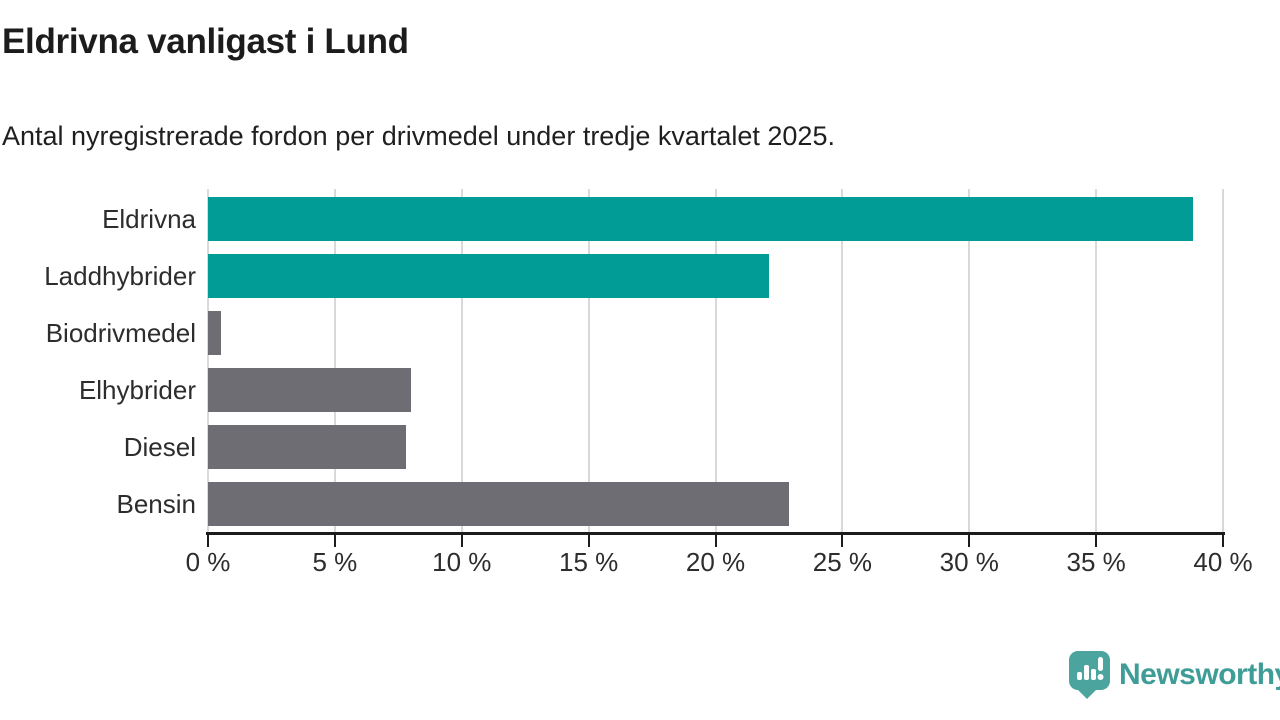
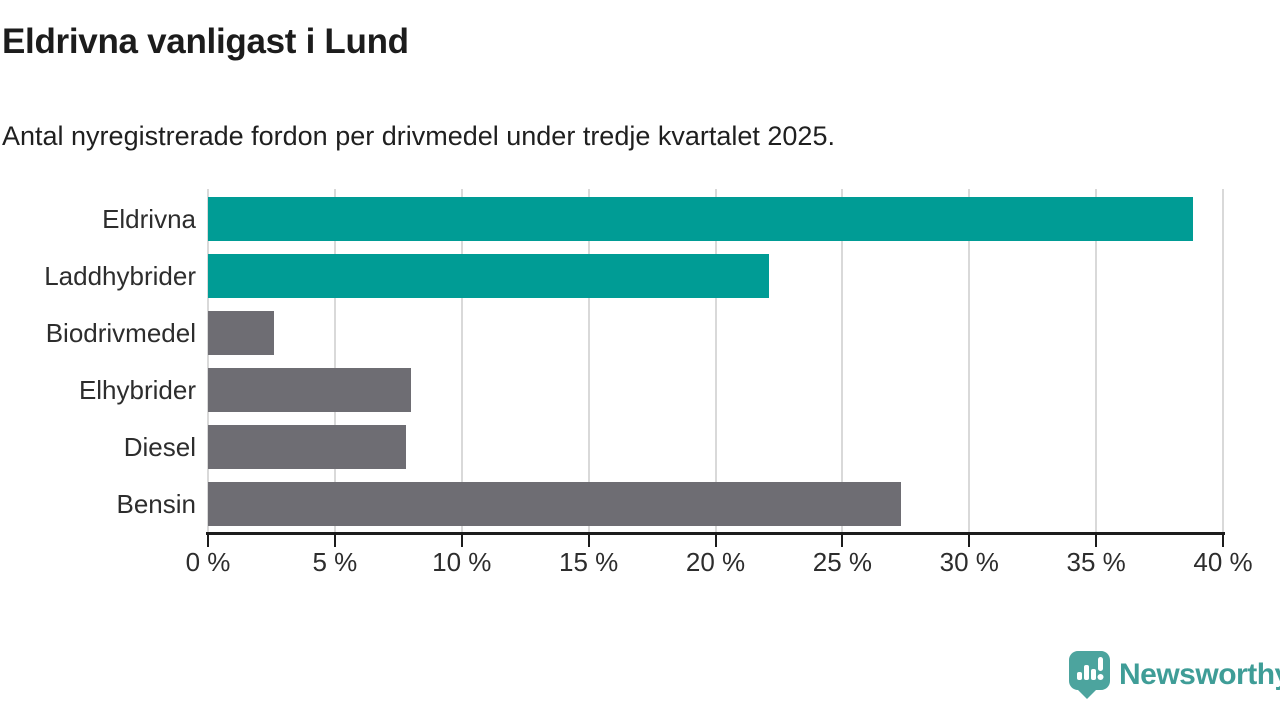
Biodrivmedel: 0.5% -> 2.6%
Bensin: 22.9% -> 27.3%
